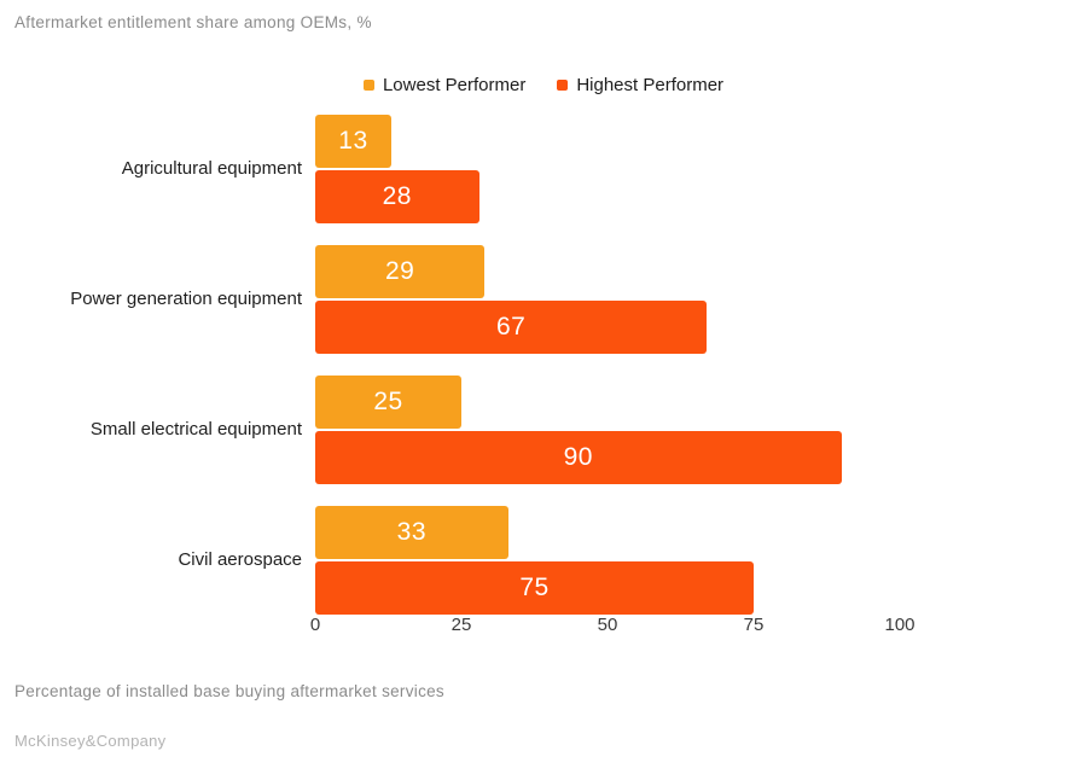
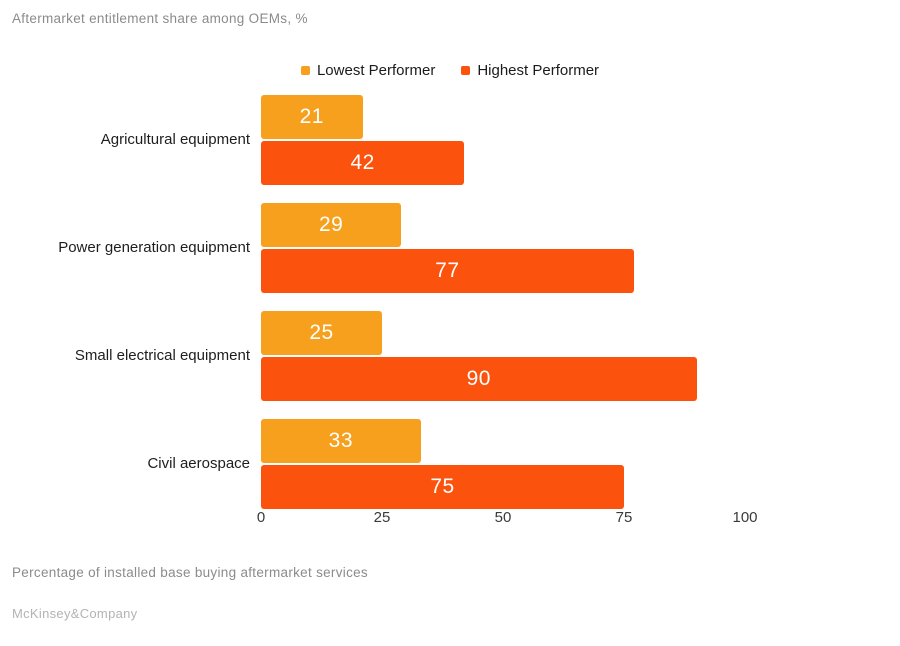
Lowest Performer/Agricultural equipment: 13 -> 21
Highest Performer/Agricultural equipment: 28 -> 42
Highest Performer/Power generation equipment: 67 -> 77
